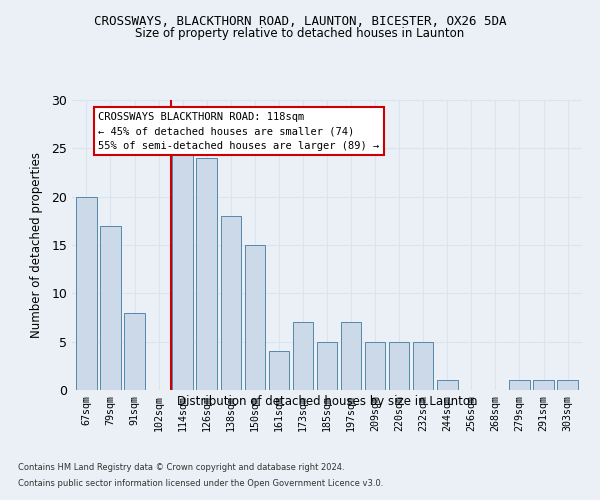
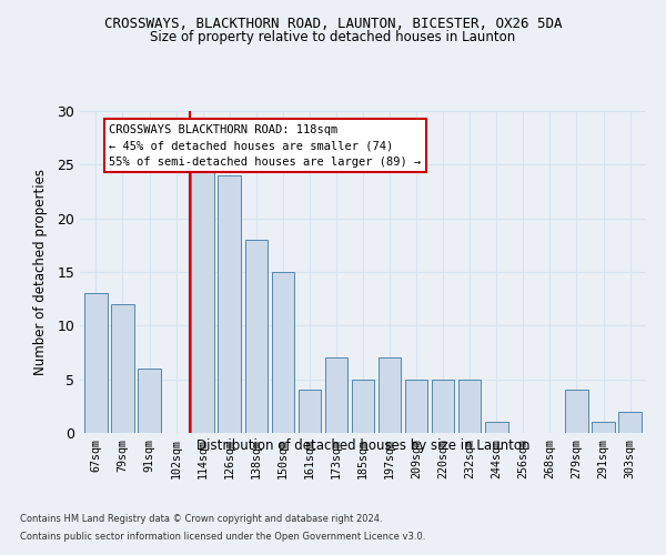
67sqm: 20 -> 13
79sqm: 17 -> 12
91sqm: 8 -> 6
279sqm: 1 -> 4
303sqm: 1 -> 2
